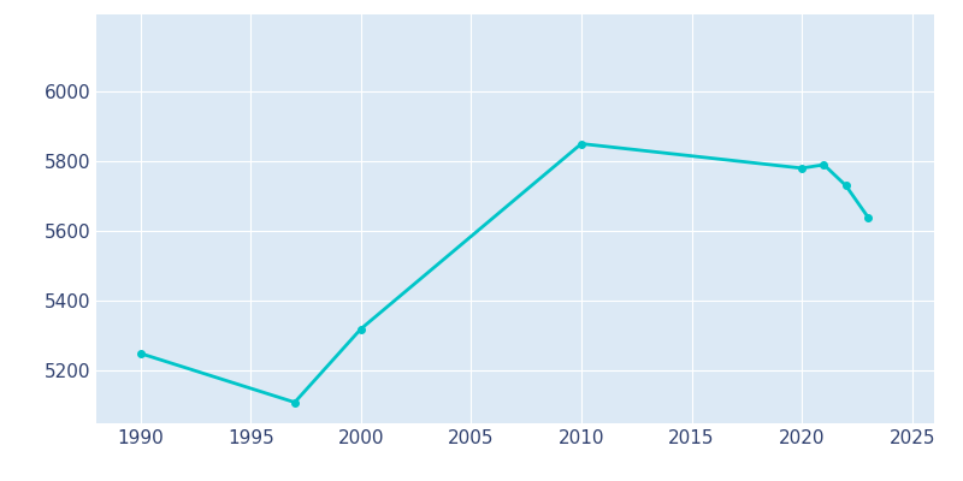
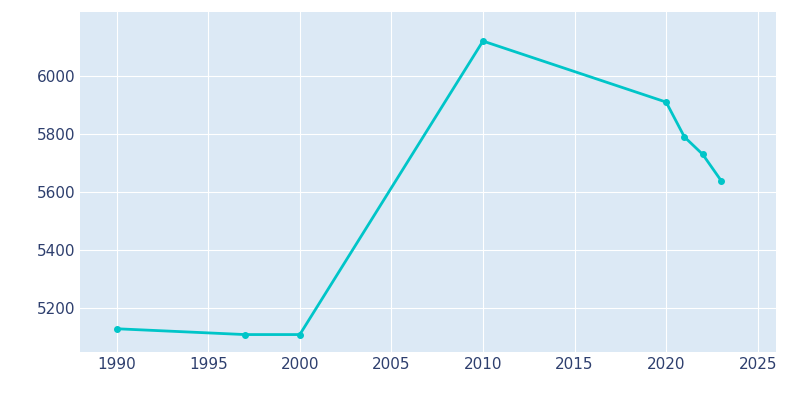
1990: 5250 -> 5130
2000: 5320 -> 5110
2010: 5850 -> 6120
2020: 5780 -> 5910
